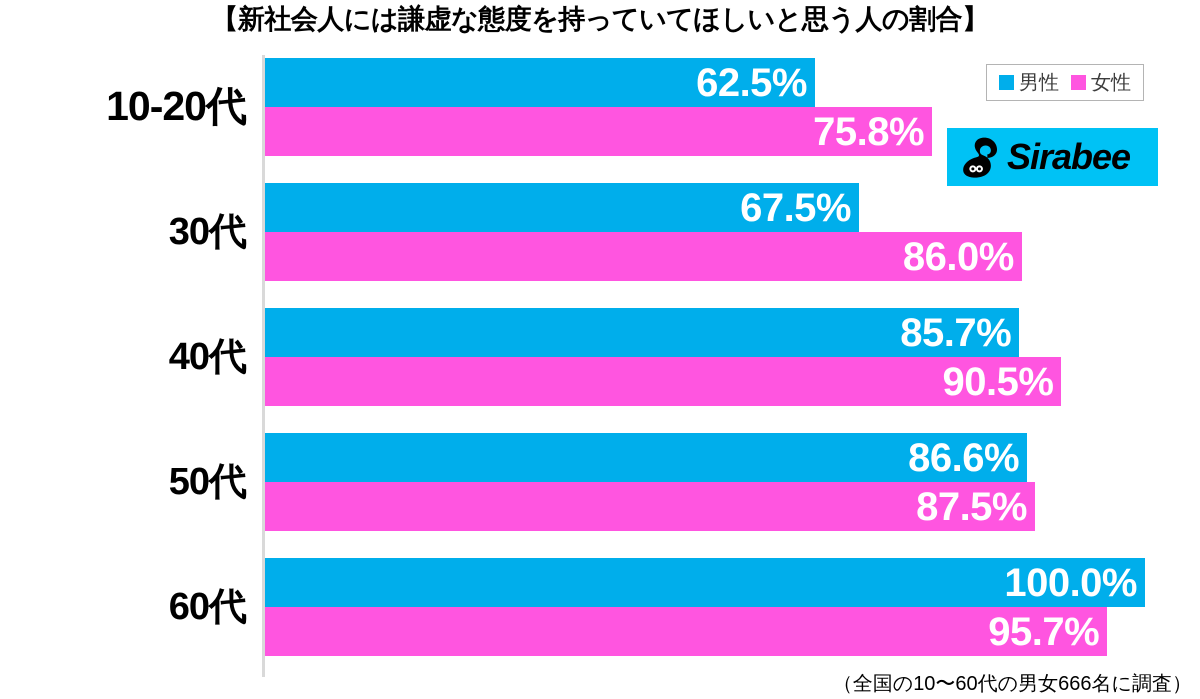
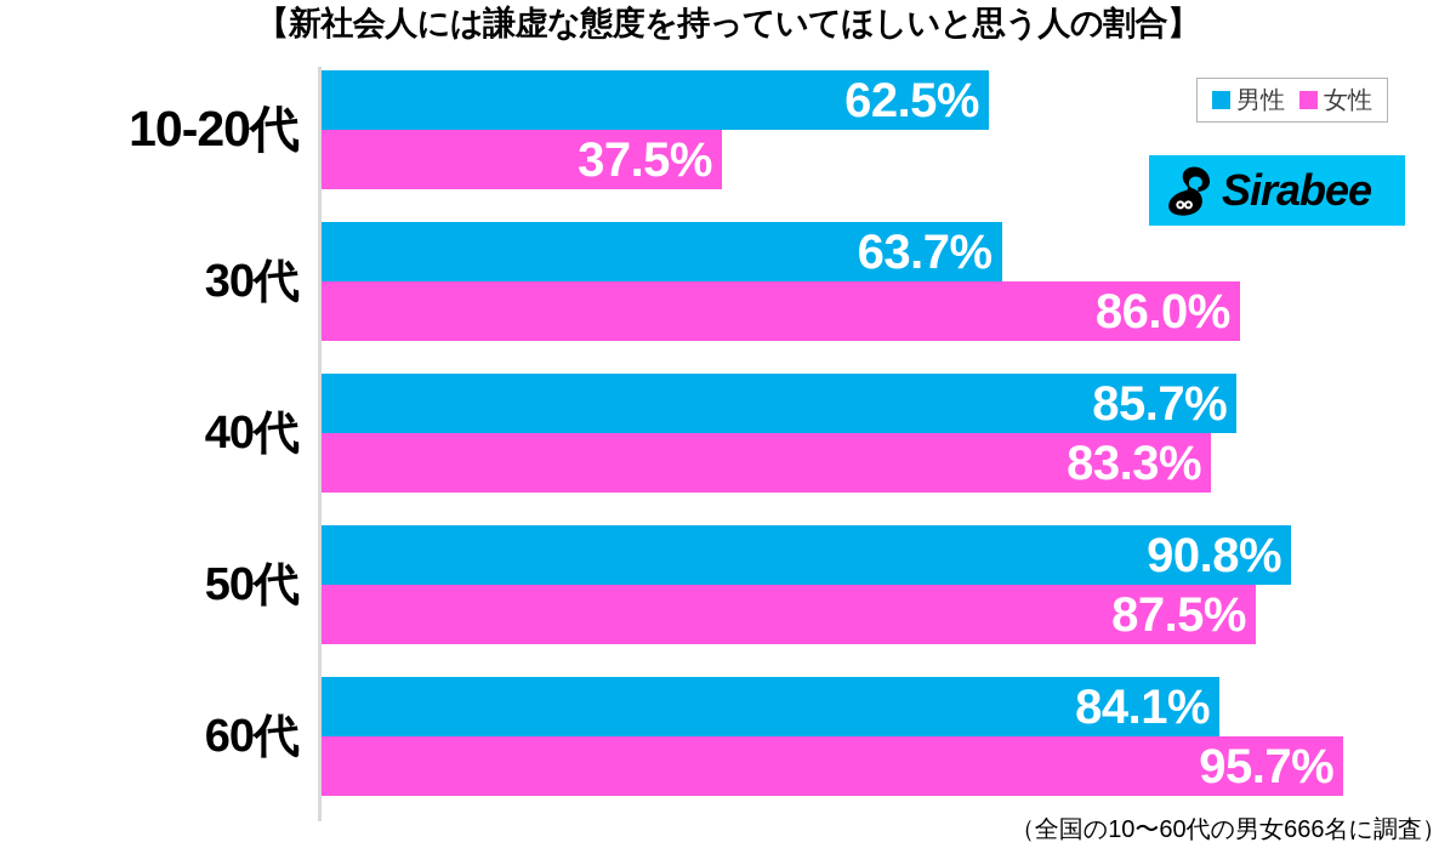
女性/10-20代: 75.8% -> 37.5%
男性/30代: 67.5% -> 63.7%
女性/40代: 90.5% -> 83.3%
男性/50代: 86.6% -> 90.8%
男性/60代: 100.0% -> 84.1%
